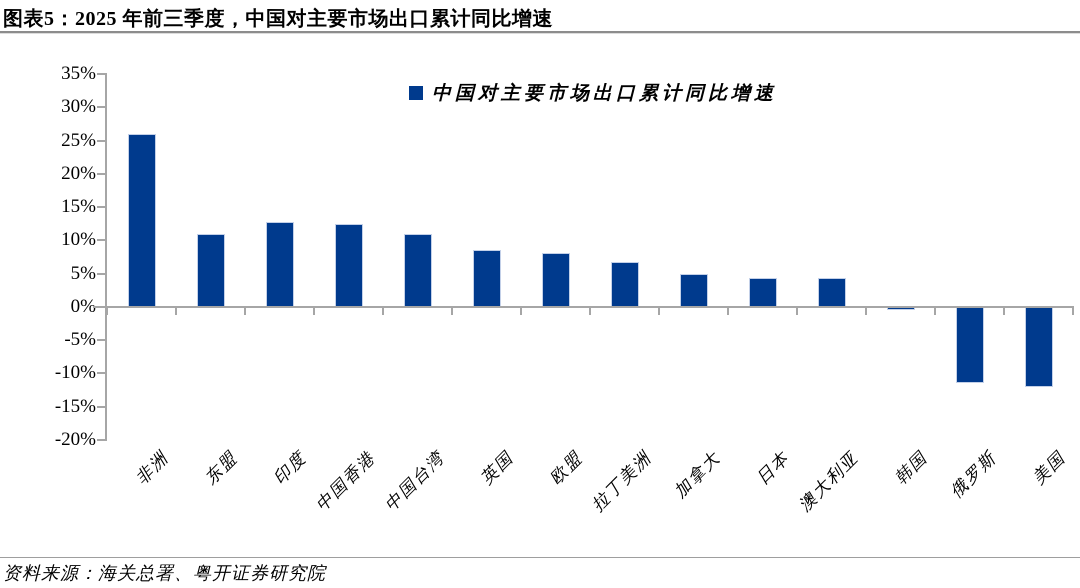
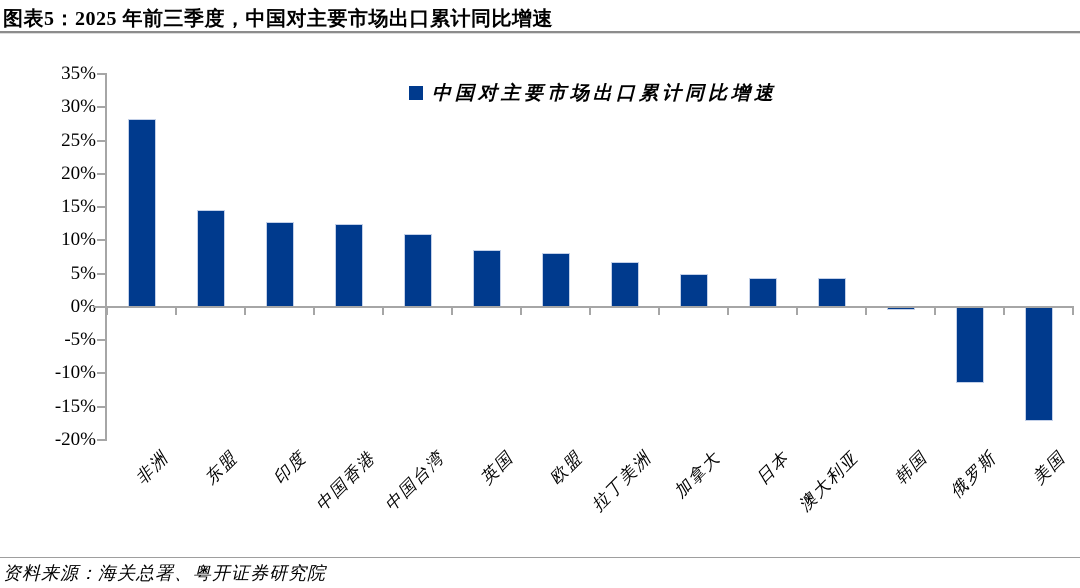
非洲: 26% -> 28%
东盟: 11% -> 15%
美国: -12% -> -17%
